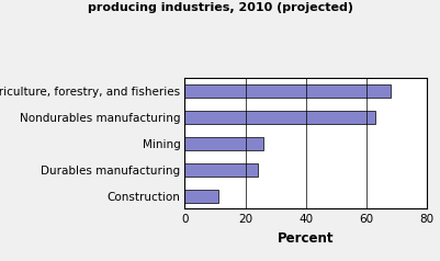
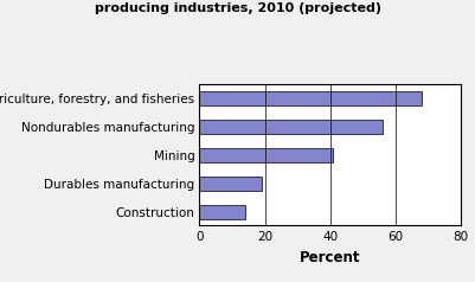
Nondurables manufacturing: 63 -> 56
Mining: 26 -> 41
Durables manufacturing: 24 -> 19
Construction: 11 -> 14
